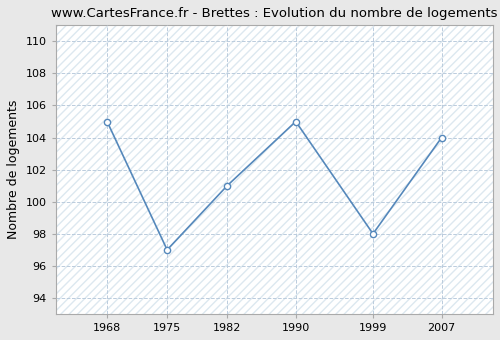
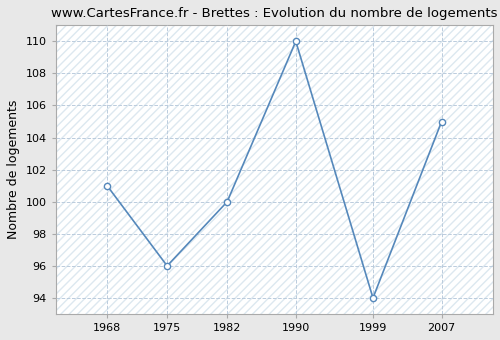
1968: 105 -> 101
1975: 97 -> 96
1982: 101 -> 100
1990: 105 -> 110
1999: 98 -> 94
2007: 104 -> 105
